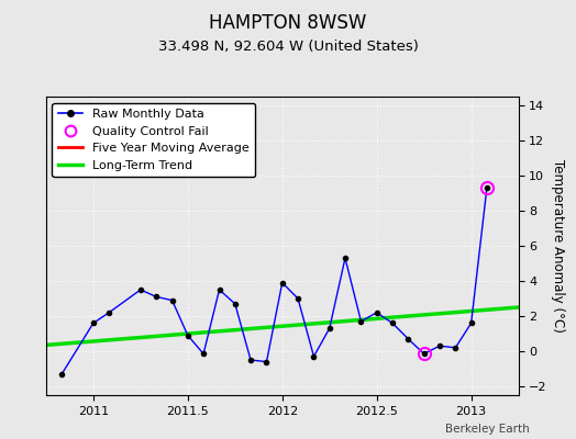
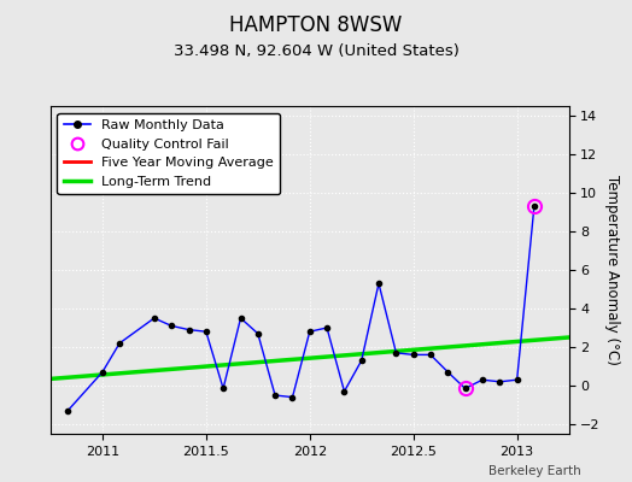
2011: 1.6 -> 0.7
2011.5: 0.9 -> 2.8
2012: 3.9 -> 2.8
2012.5: 2.2 -> 1.6
2013: 1.6 -> 0.3
